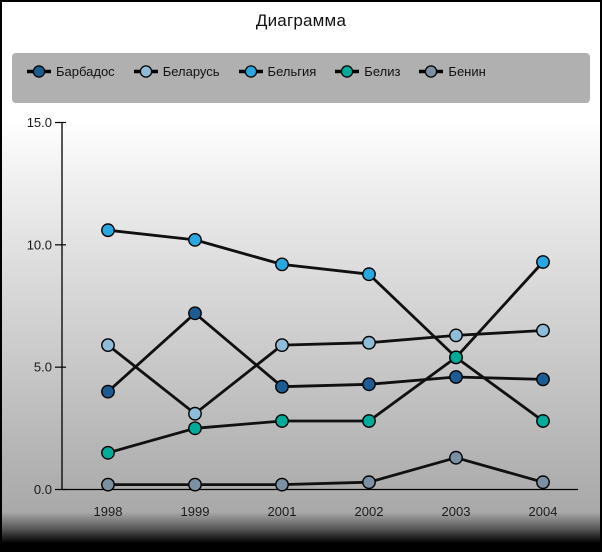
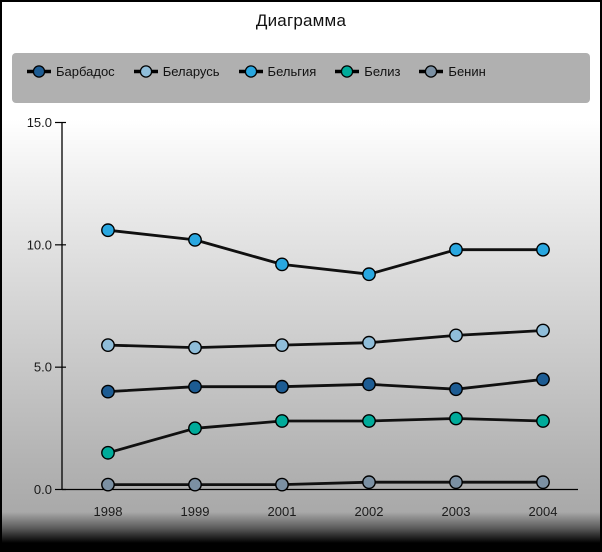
Барбадос/1999: 7.2 -> 4.2
Беларусь/1999: 3.1 -> 5.8
Барбадос/2003: 4.6 -> 4.1
Бельгия/2003: 5.4 -> 9.8
Белиз/2003: 5.4 -> 2.9
Бенин/2003: 1.3 -> 0.3
Бельгия/2004: 9.3 -> 9.8
